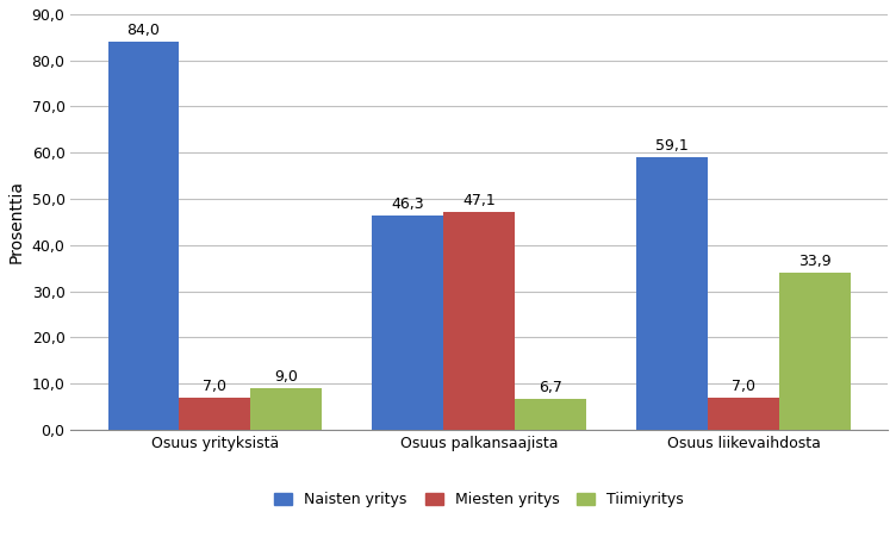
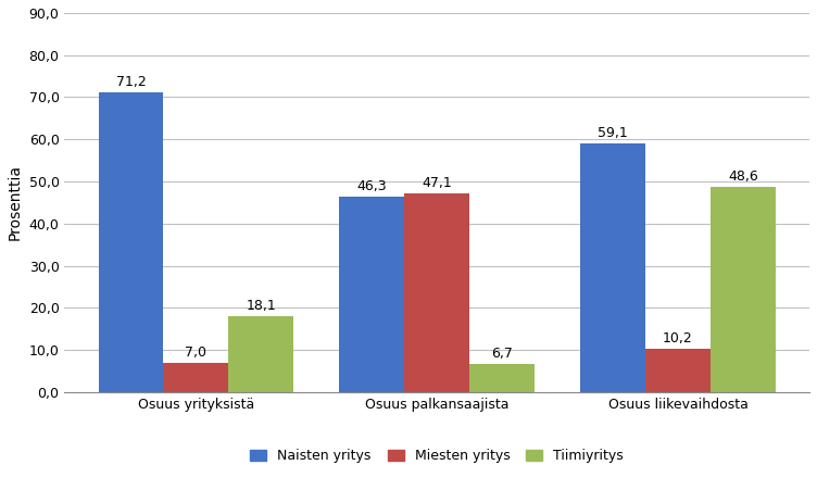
Naisten yritys/Osuus yrityksistä: 84,0 -> 71,2
Tiimiyritys/Osuus yrityksistä: 9,0 -> 18,1
Miesten yritys/Osuus liikevaihdosta: 7,0 -> 10,2
Tiimiyritys/Osuus liikevaihdosta: 33,9 -> 48,6
